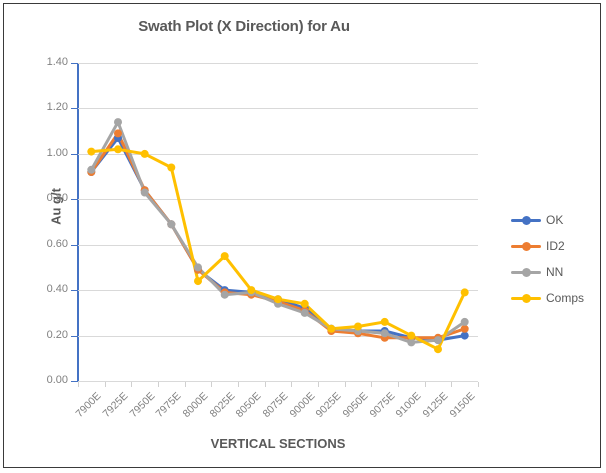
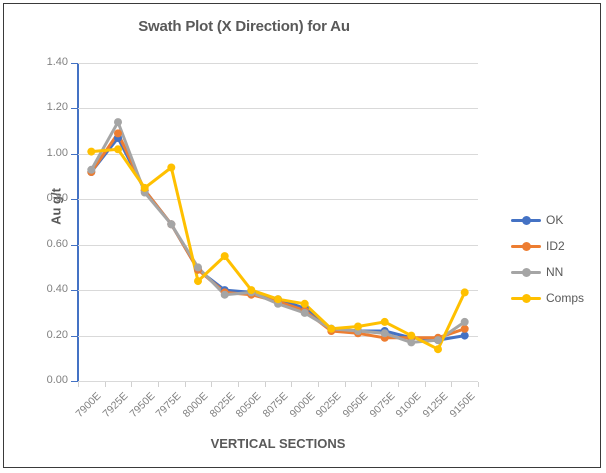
Comps/7950E: 1.00 -> 0.85
